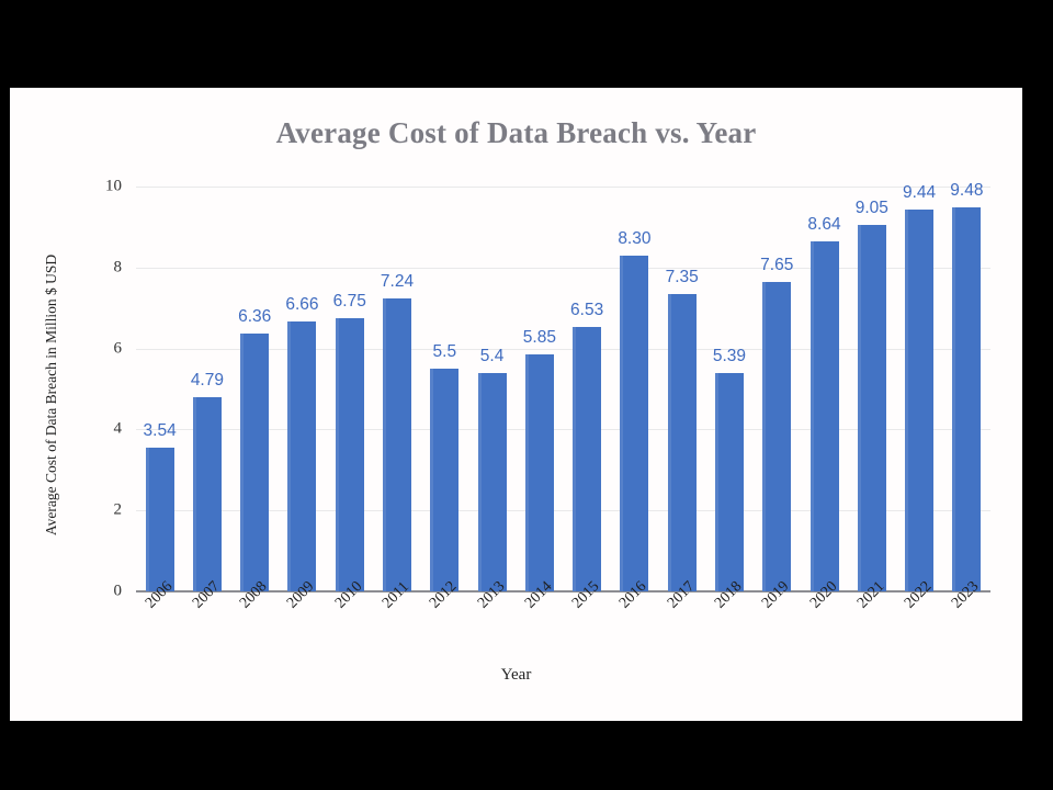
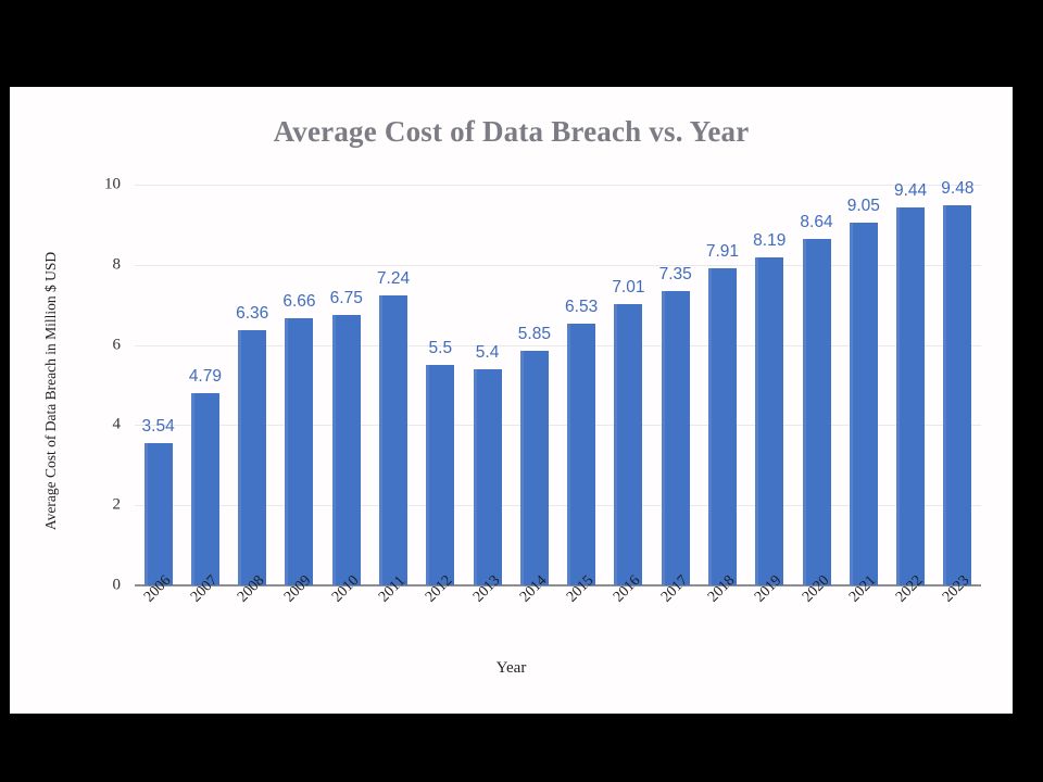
2016: 8.30 -> 7.01
2018: 5.39 -> 7.91
2019: 7.65 -> 8.19
